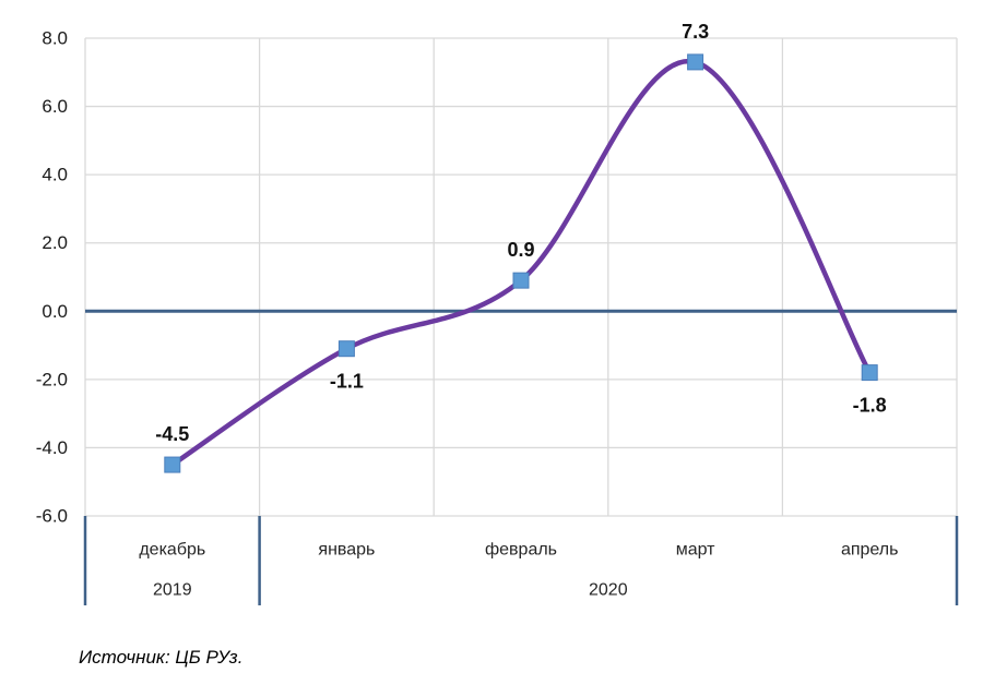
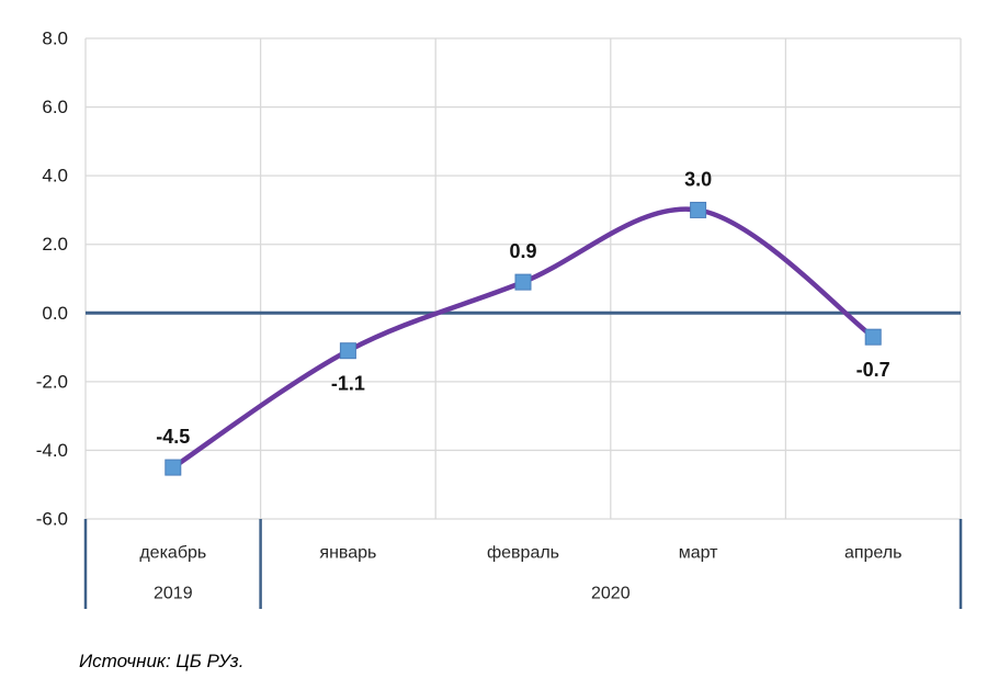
март: 7.3 -> 3.0
апрель: -1.8 -> -0.7
